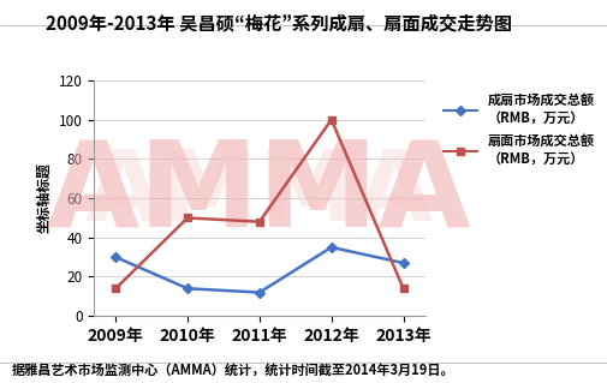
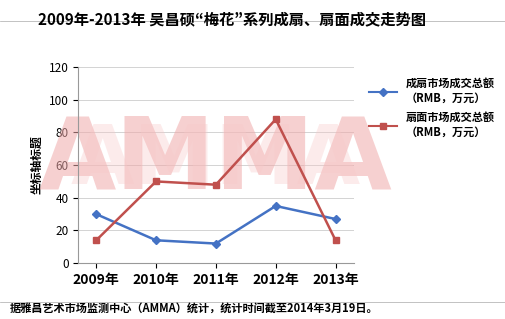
扇面市场成交总额 （RMB，万元）/2012年: 100 -> 88
